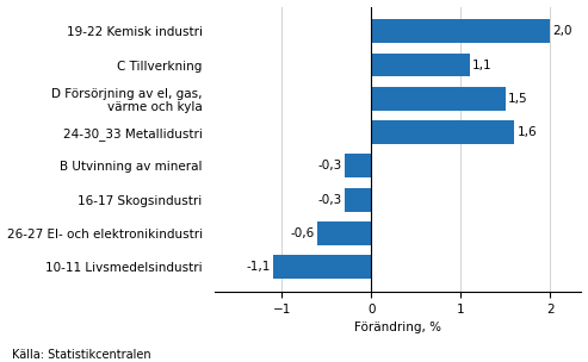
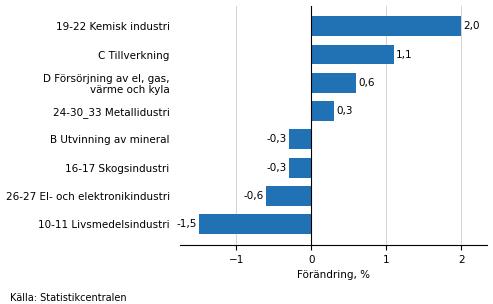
D Försörjning av el, gas, värme och kyla: 1,5 -> 0,6
24-30_33 Metallidustri: 1,6 -> 0,3
10-11 Livsmedelsindustri: -1,1 -> -1,5
